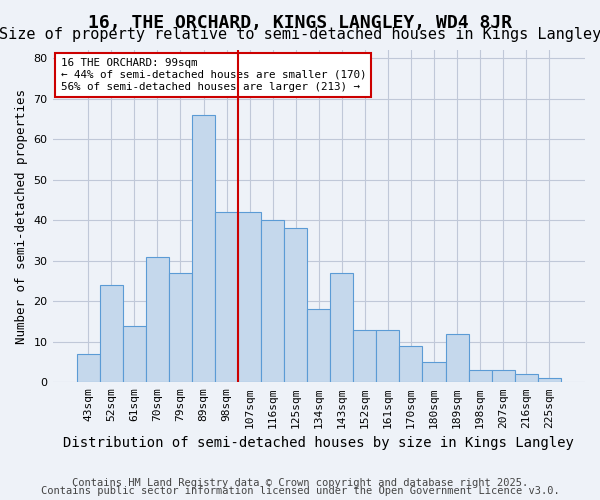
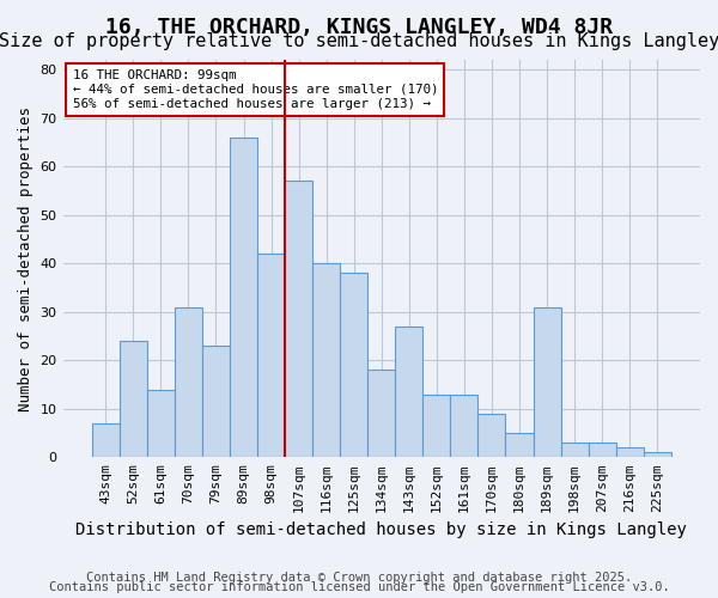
79sqm: 27 -> 23
107sqm: 42 -> 57
189sqm: 12 -> 31
